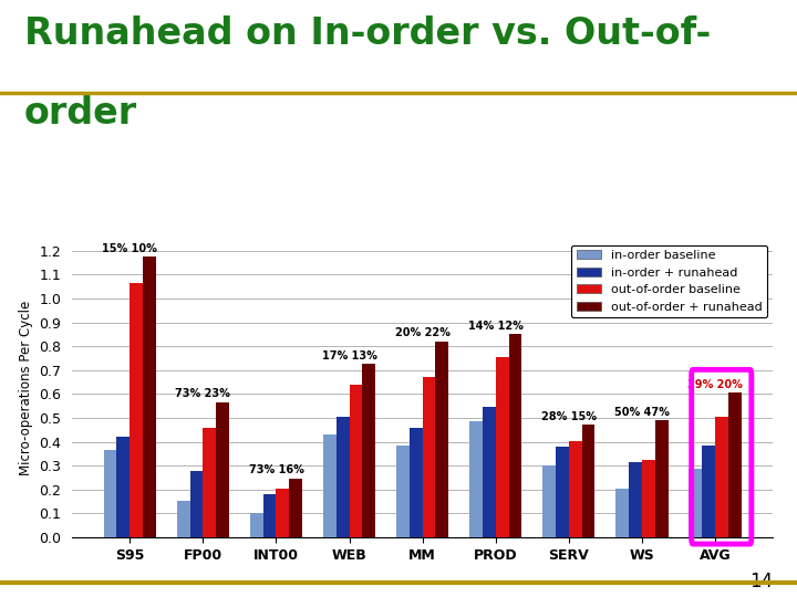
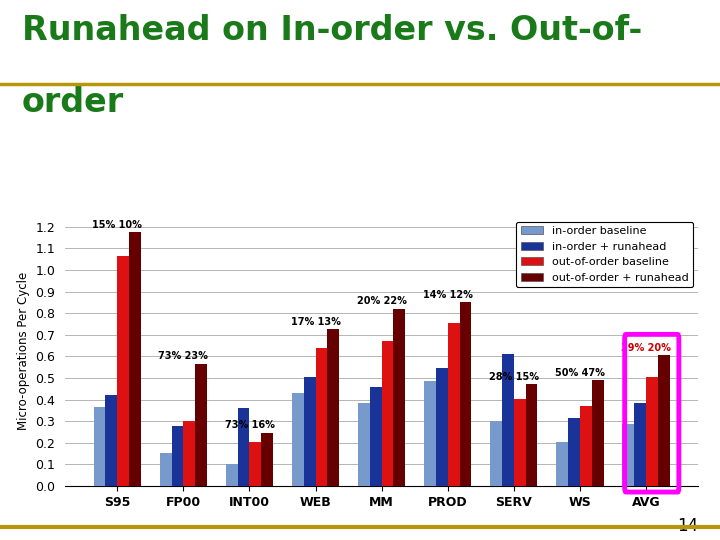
out-of-order baseline/FP00: 0.460 -> 0.300
in-order + runahead/INT00: 0.180 -> 0.360
in-order + runahead/SERV: 0.380 -> 0.610
out-of-order baseline/WS: 0.325 -> 0.370
